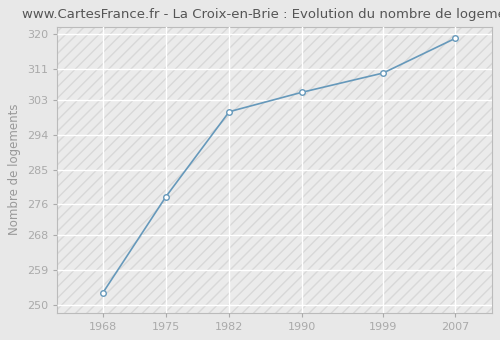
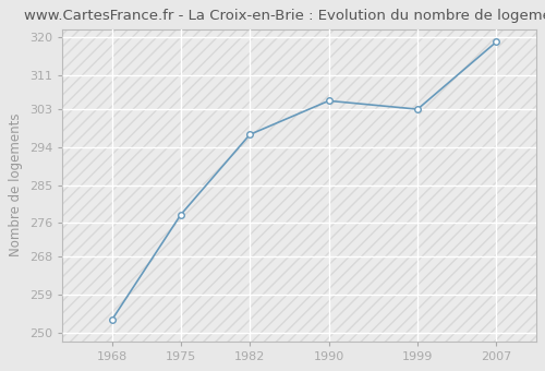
1982: 300 -> 297
1999: 310 -> 303
